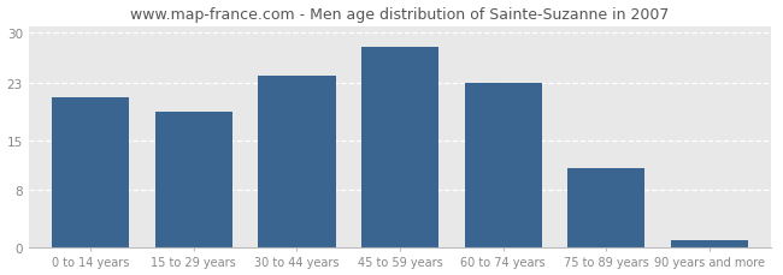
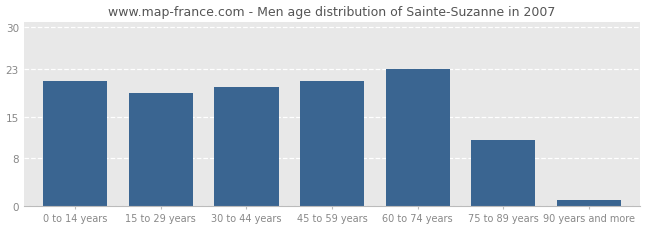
30 to 44 years: 24 -> 20
45 to 59 years: 28 -> 21
